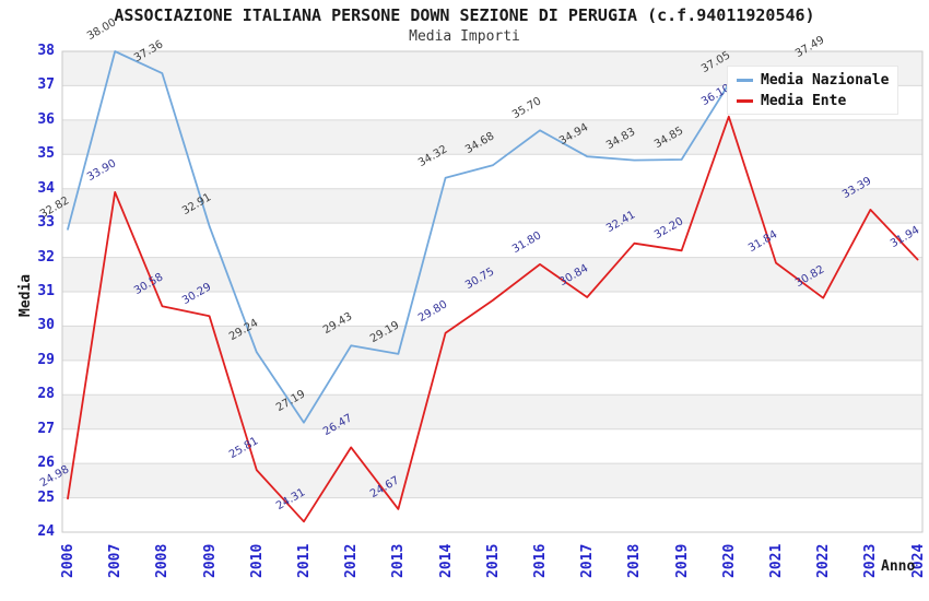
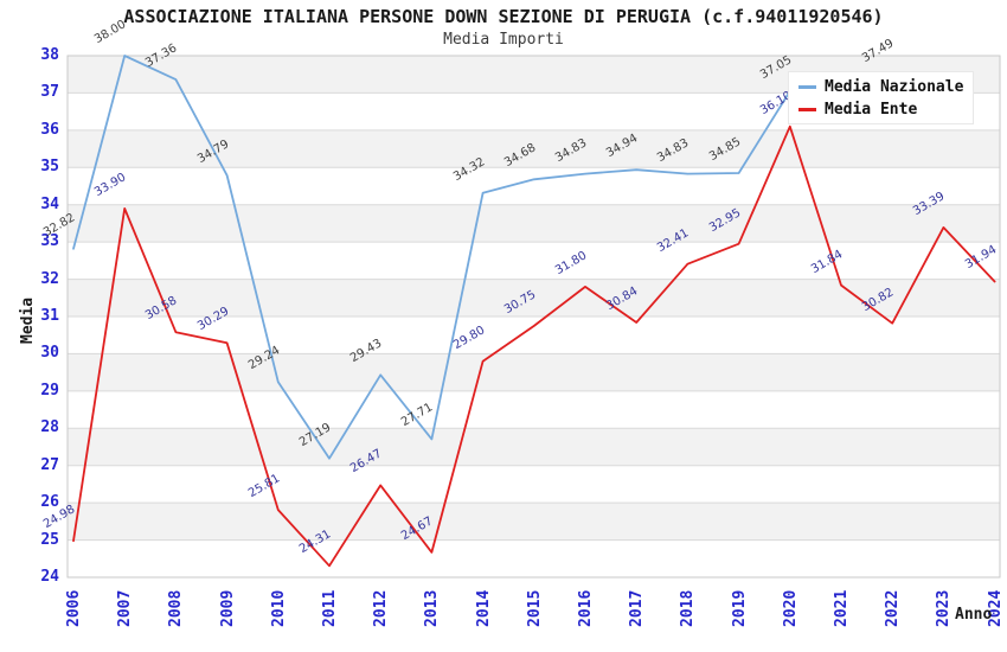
Media Nazionale/2009: 32.91 -> 34.79
Media Nazionale/2013: 29.19 -> 27.71
Media Nazionale/2016: 35.70 -> 34.83
Media Ente/2019: 32.20 -> 32.95
